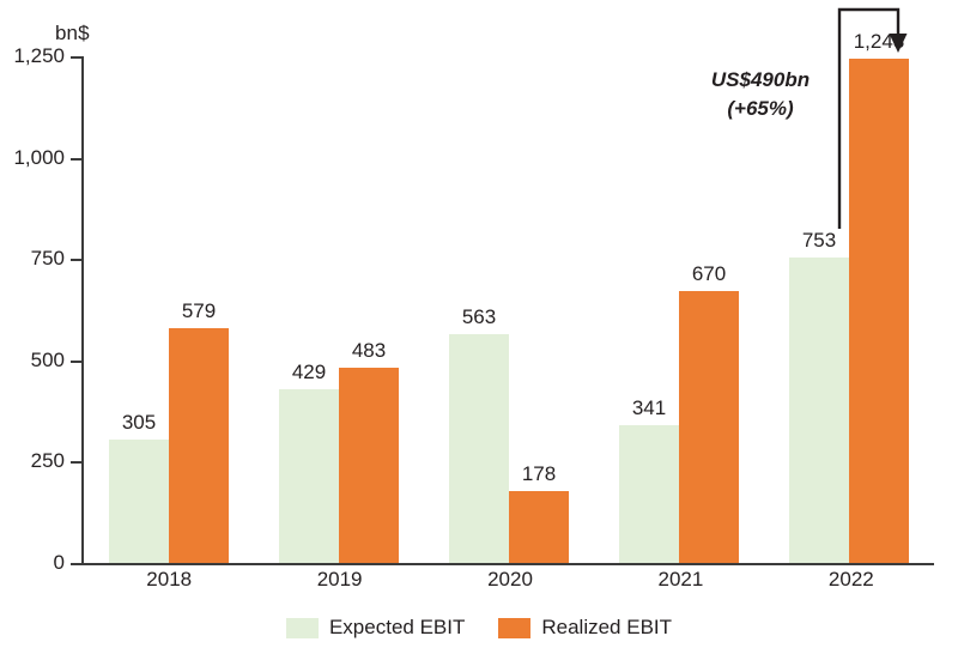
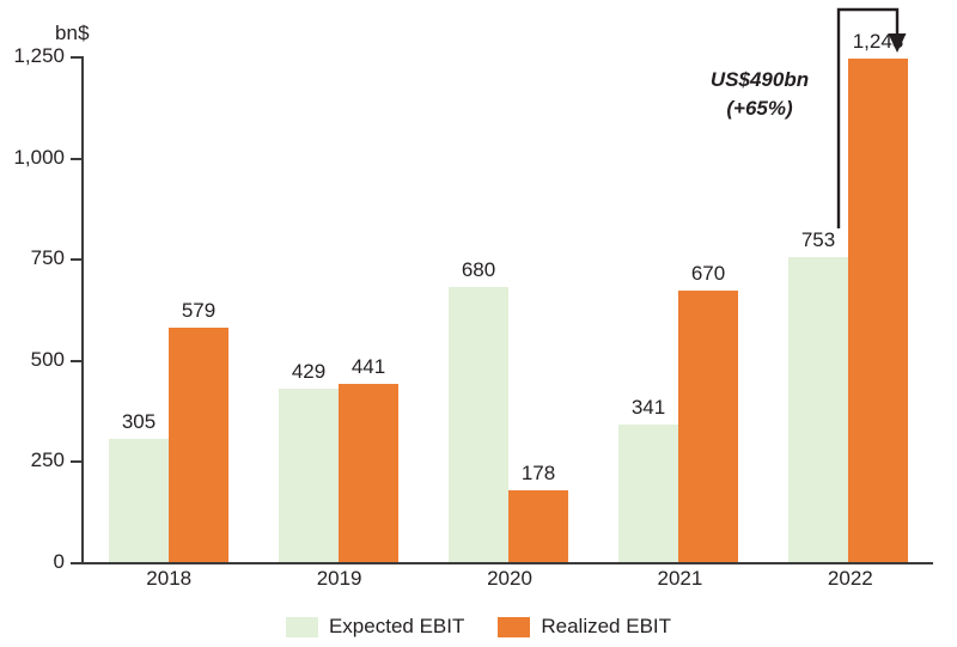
Realized EBIT/2019: 483 -> 441
Expected EBIT/2020: 563 -> 680
